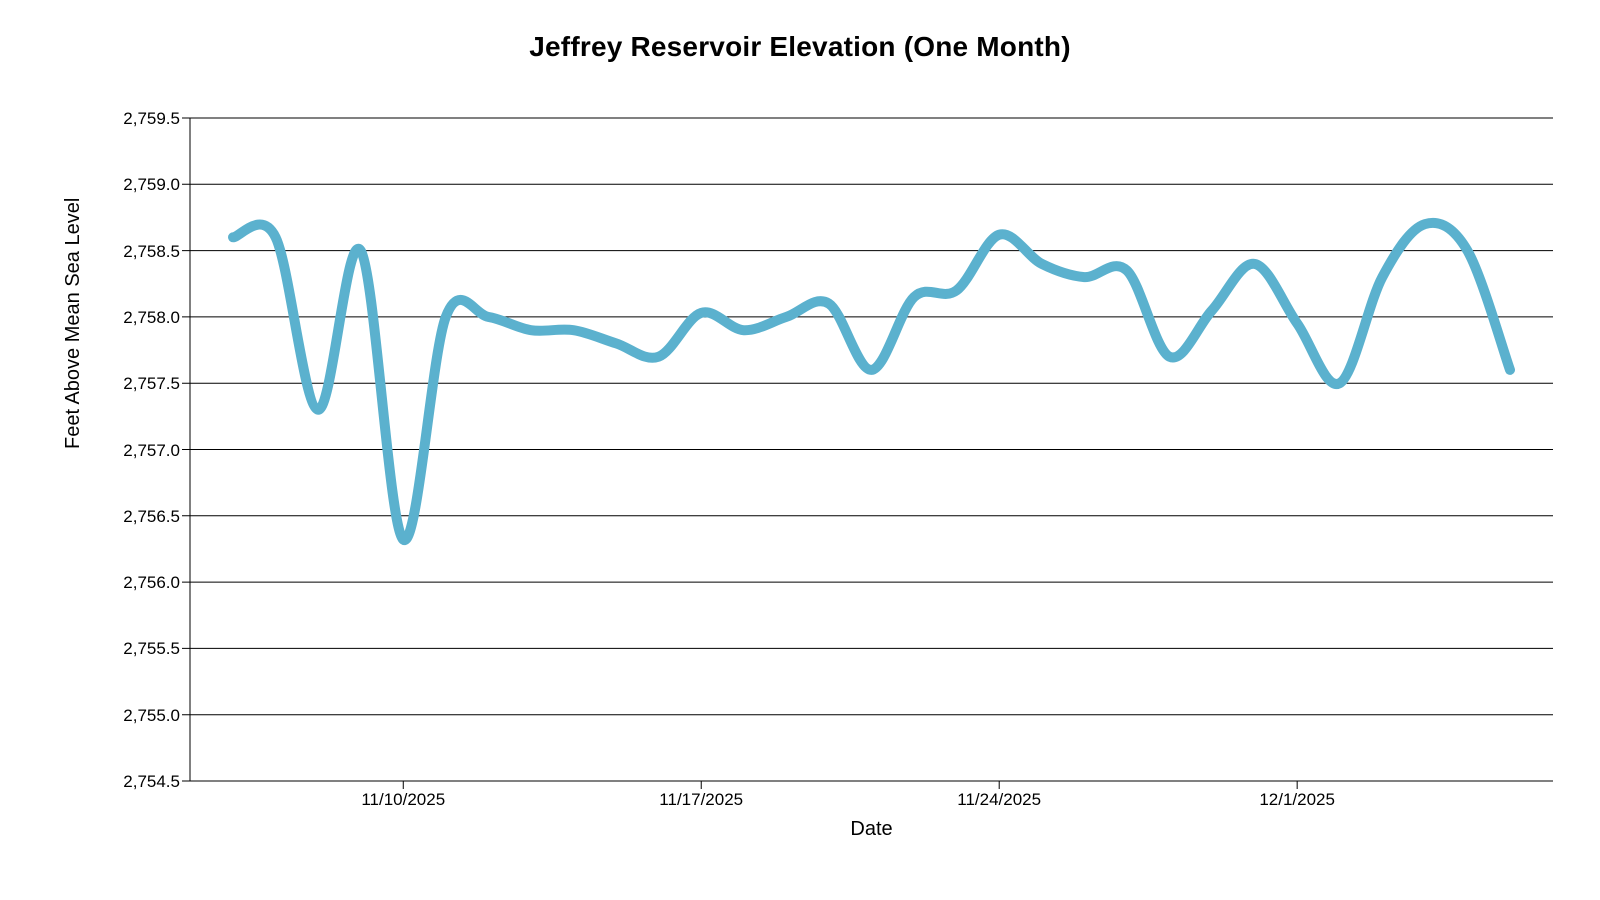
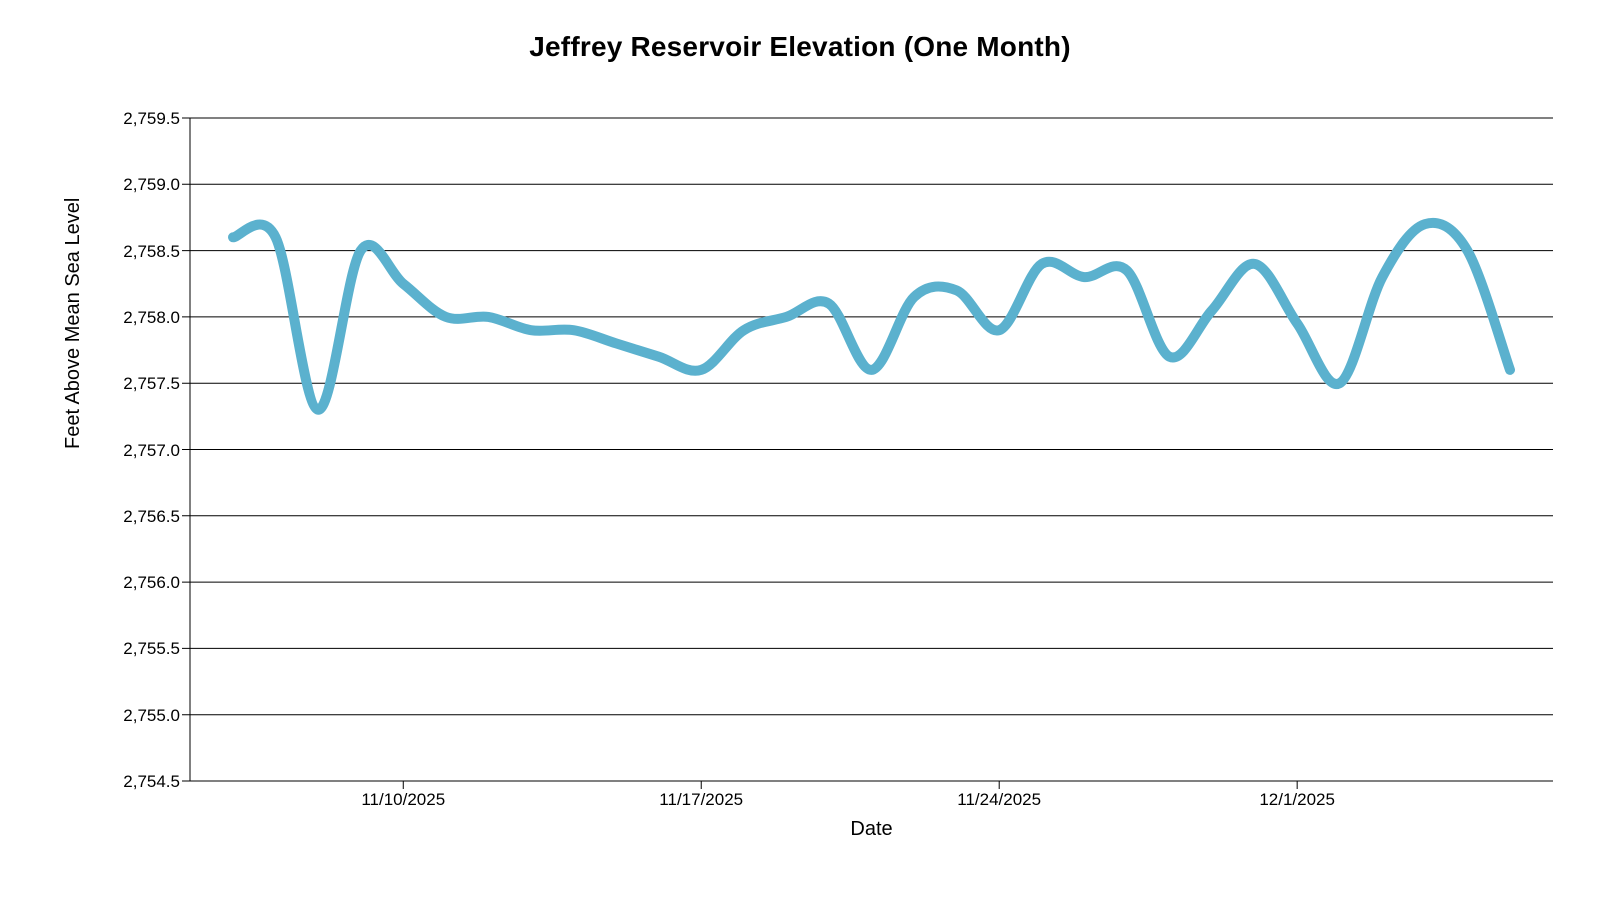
11/10/2025: 2756.32 -> 2758.25
11/17/2025: 2758.03 -> 2757.60
11/24/2025: 2758.62 -> 2757.90
